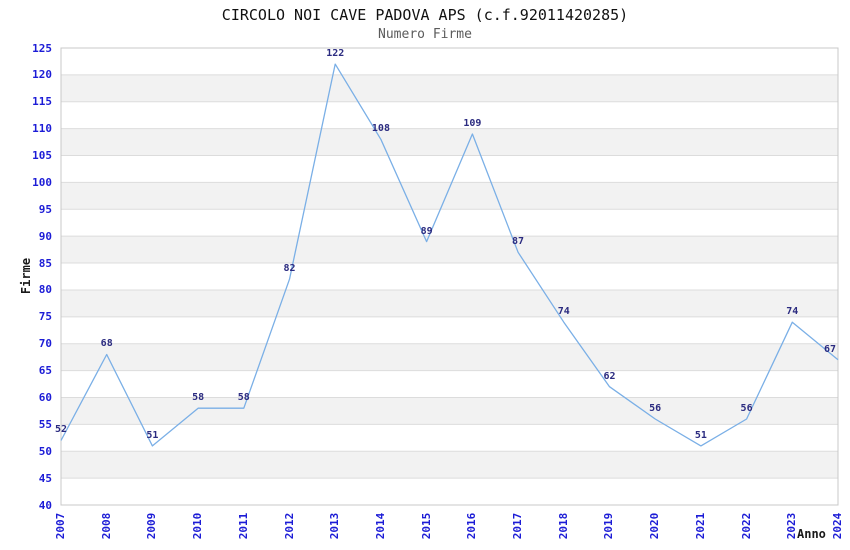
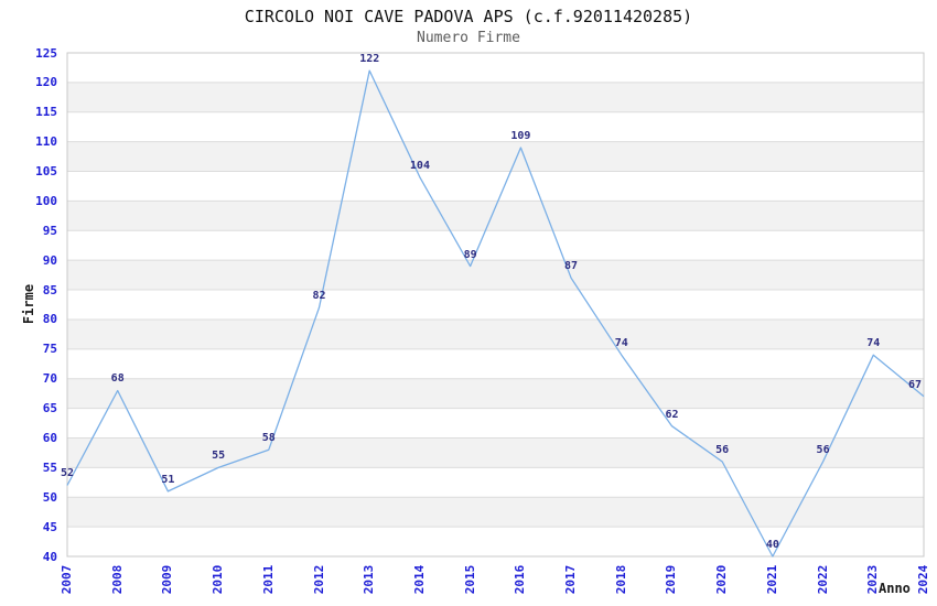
2010: 58 -> 55
2014: 108 -> 104
2021: 51 -> 40
